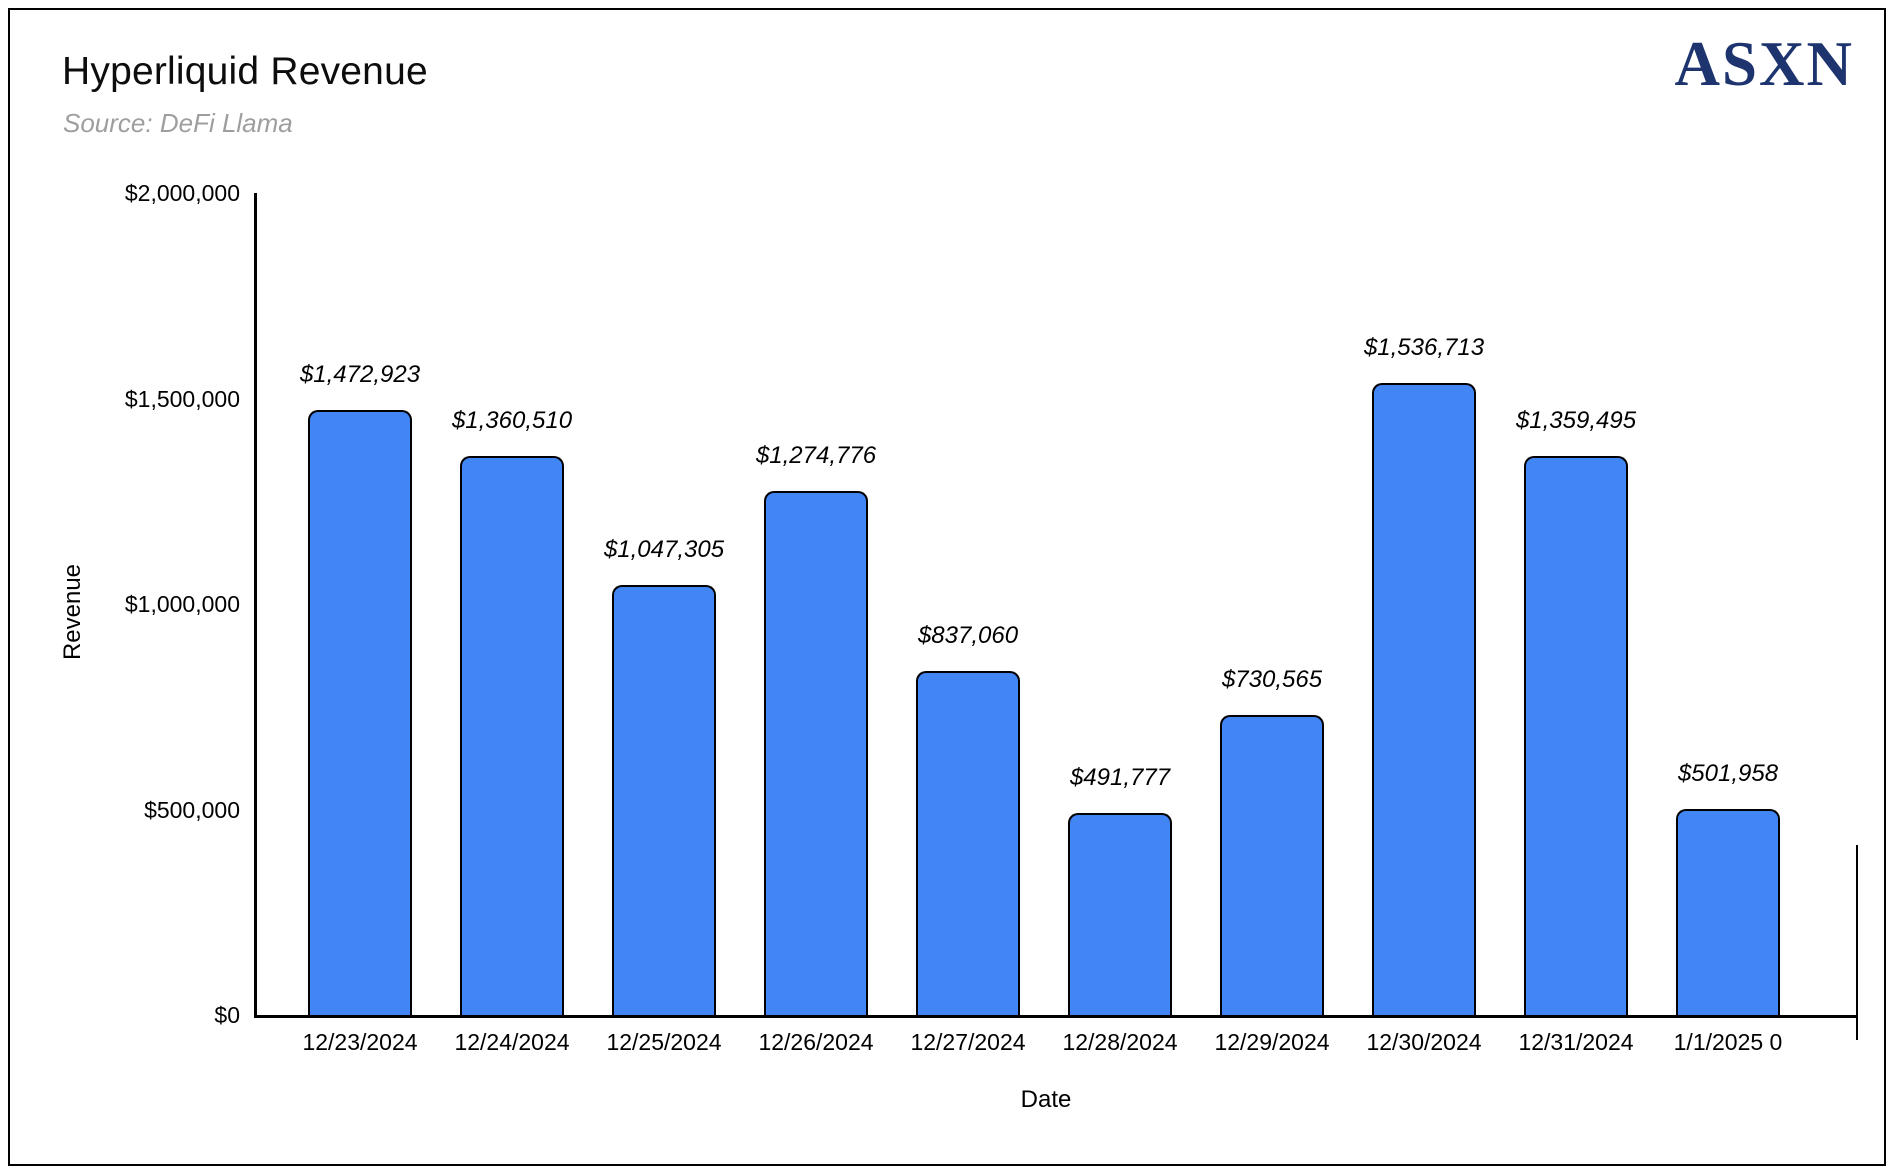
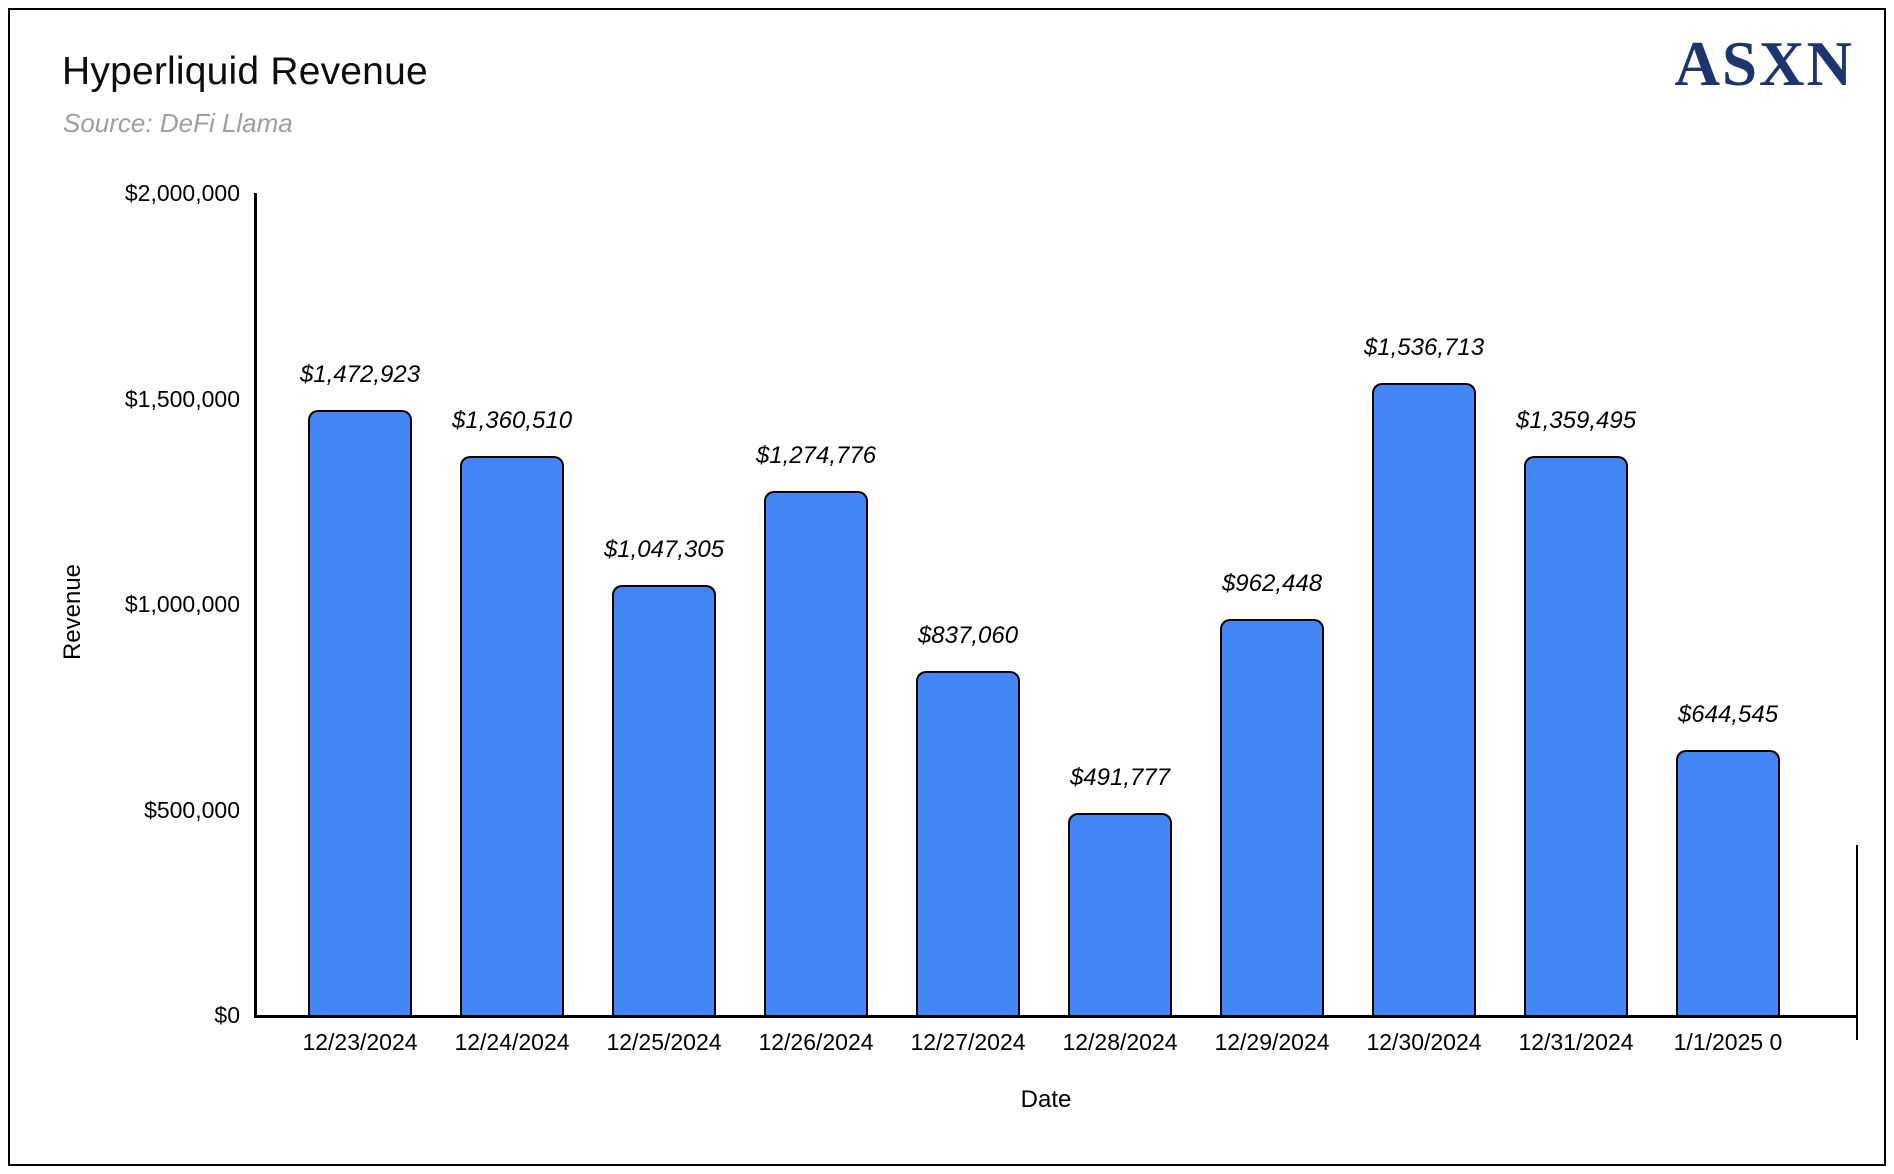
12/29/2024: $730,565 -> $962,448
1/1/2025 0: $501,958 -> $644,545
